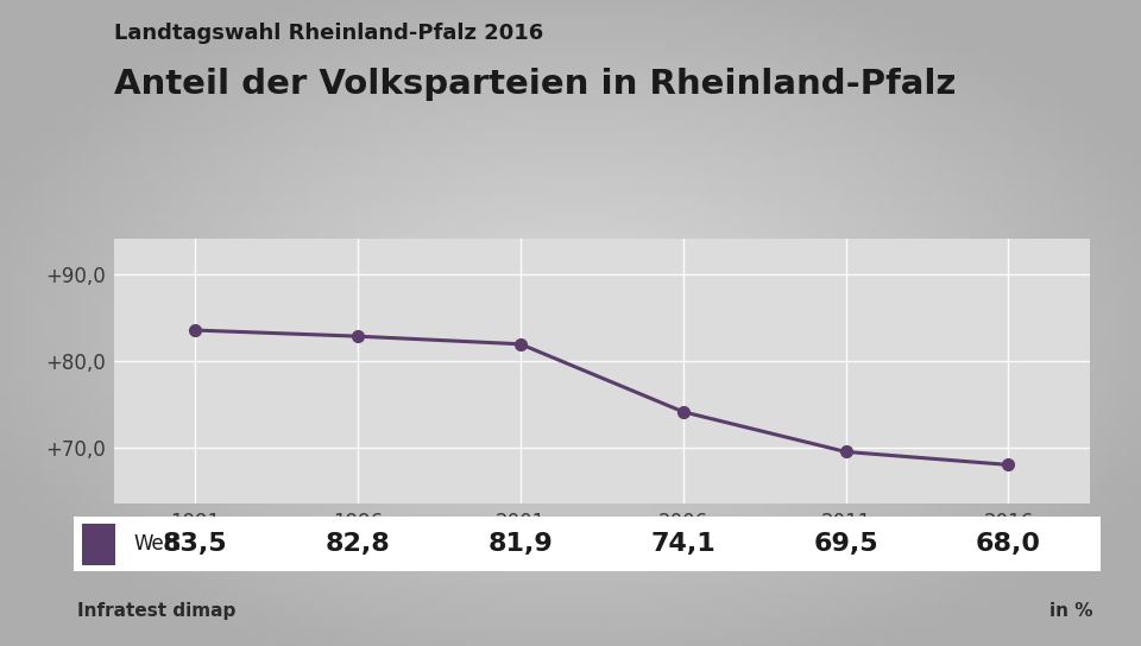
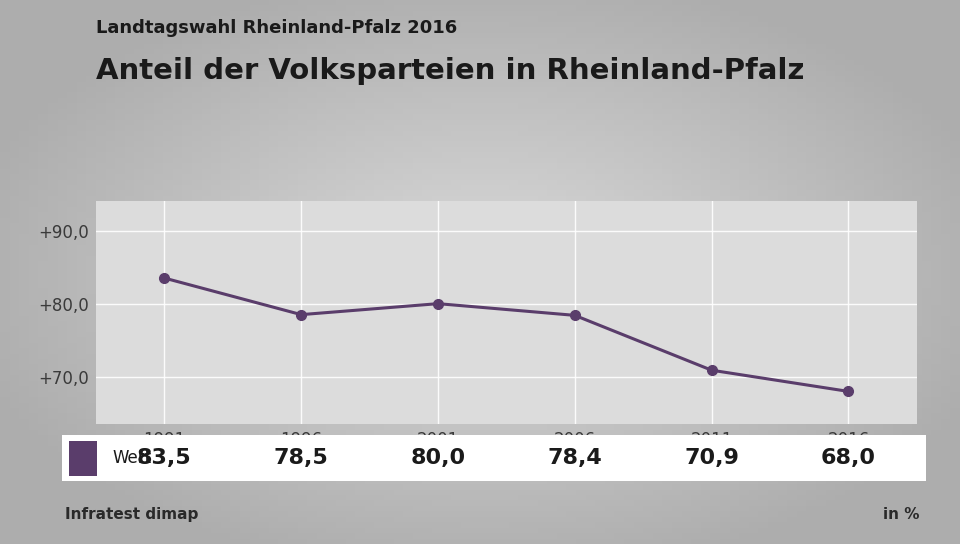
1996: 82,8 -> 78,5
2001: 81,9 -> 80,0
2006: 74,1 -> 78,4
2011: 69,5 -> 70,9
